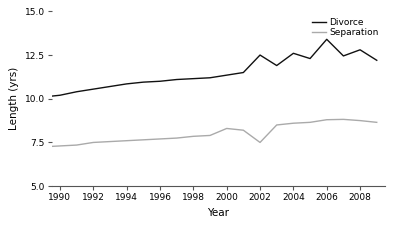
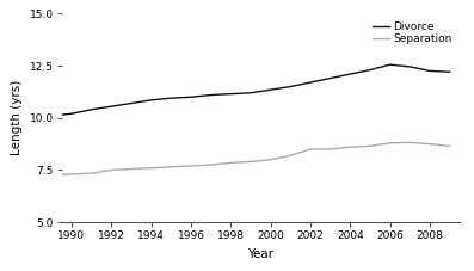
Separation/2000: 8.3 -> 8.0
Divorce/2002: 12.5 -> 11.7
Separation/2002: 7.5 -> 8.5
Divorce/2004: 12.6 -> 12.1
Divorce/2006: 13.4 -> 12.6
Divorce/2008: 12.8 -> 12.2
